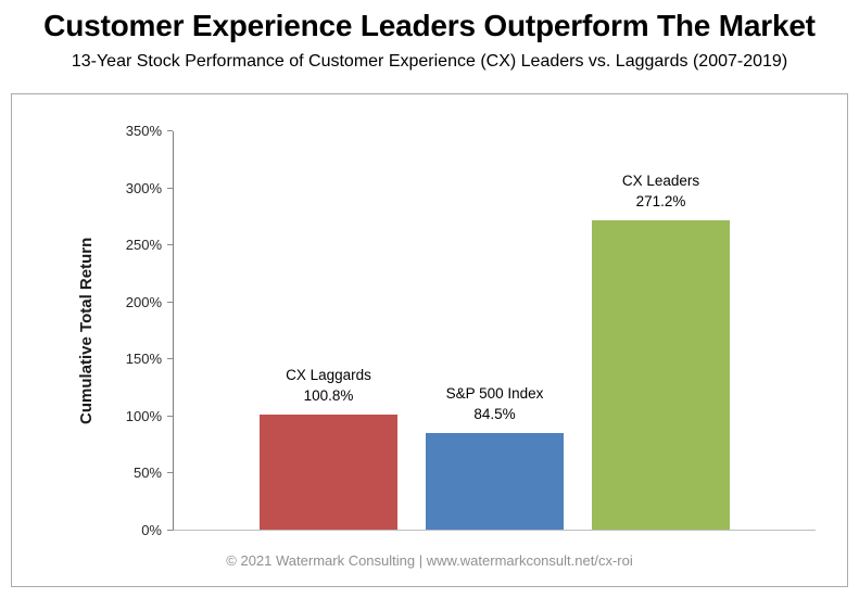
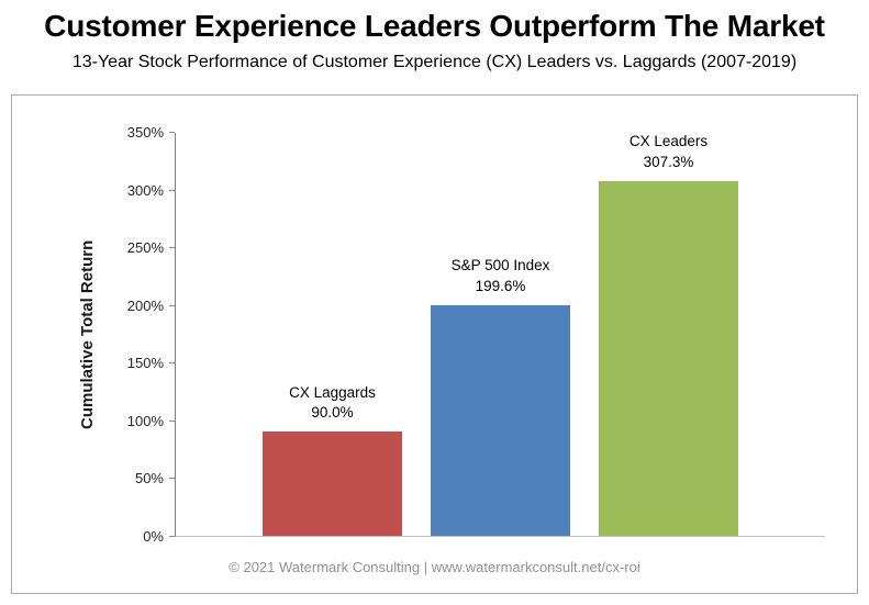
CX Laggards: 100.8% -> 90.0%
S&P 500 Index: 84.5% -> 199.6%
CX Leaders: 271.2% -> 307.3%
